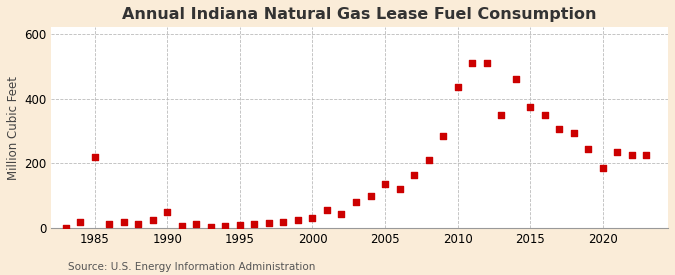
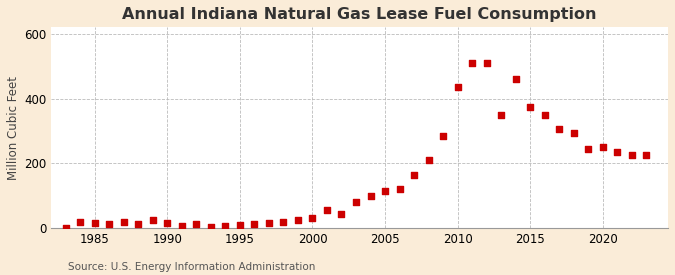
1985: 220 -> 15
1990: 50 -> 15
2005: 135 -> 115
2020: 185 -> 250
